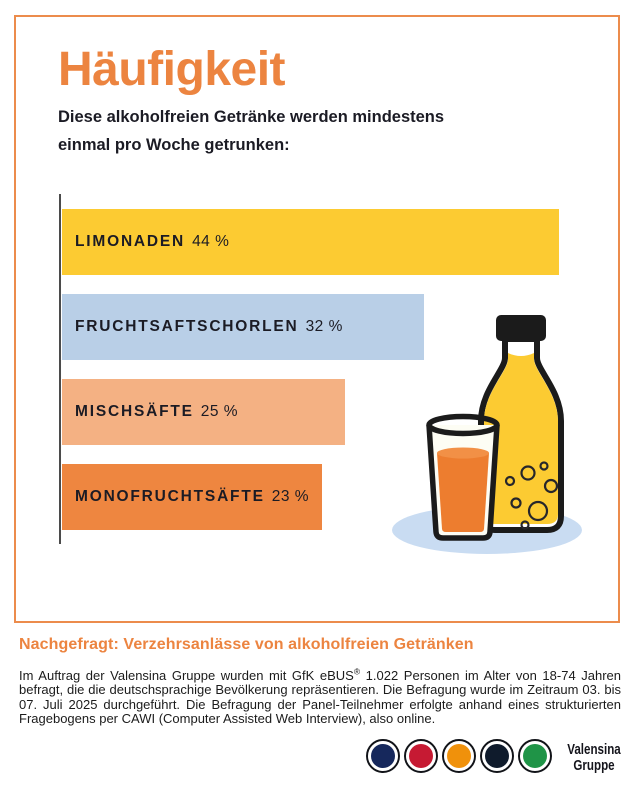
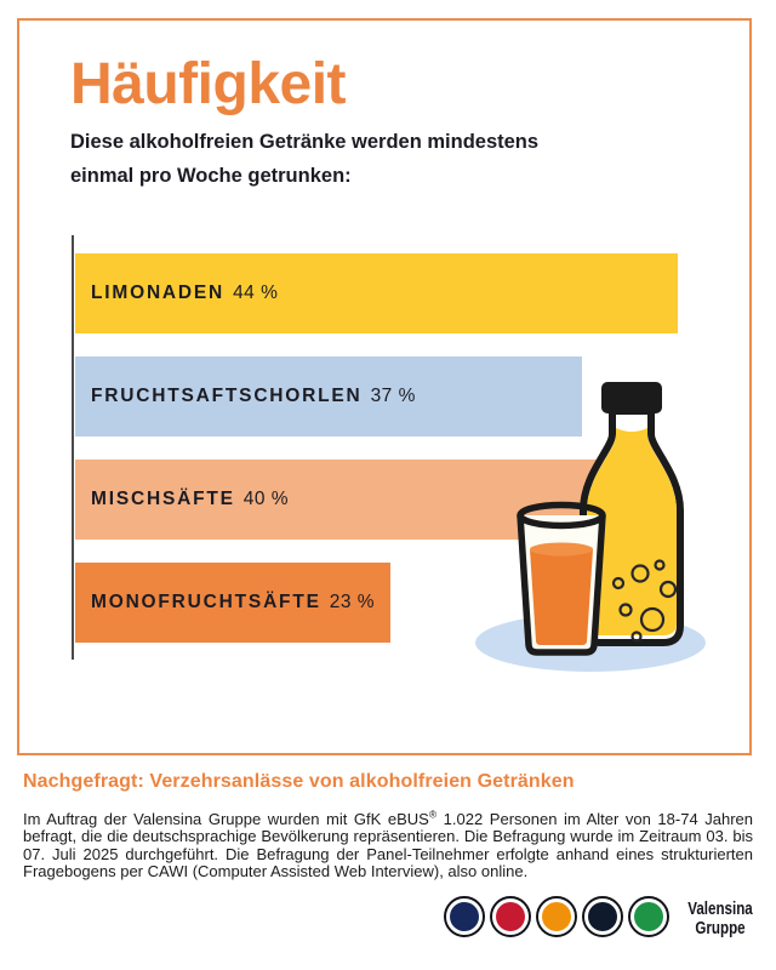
FRUCHTSAFTSCHORLEN: 32 -> 37
MISCHSÄFTE: 25 -> 40
